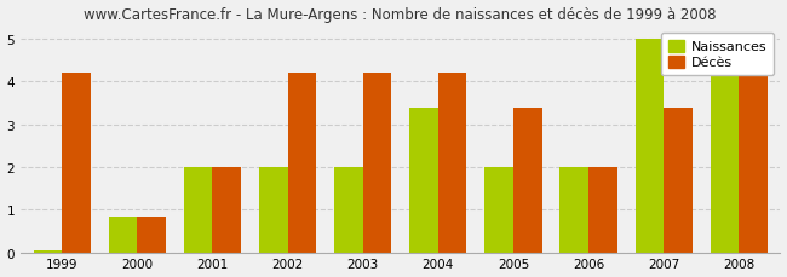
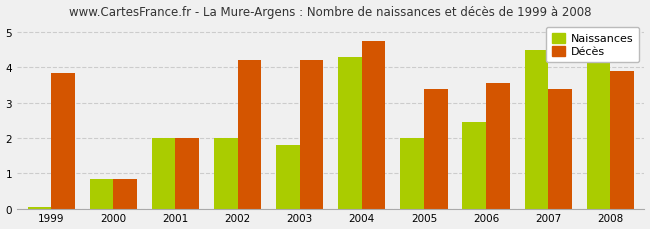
Décès/1999: 4.20 -> 3.85
Naissances/2003: 2.00 -> 1.80
Naissances/2004: 3.40 -> 4.30
Décès/2004: 4.20 -> 4.75
Naissances/2006: 2.00 -> 2.45
Décès/2006: 2.00 -> 3.55
Naissances/2007: 5.00 -> 4.50
Décès/2008: 4.20 -> 3.90
